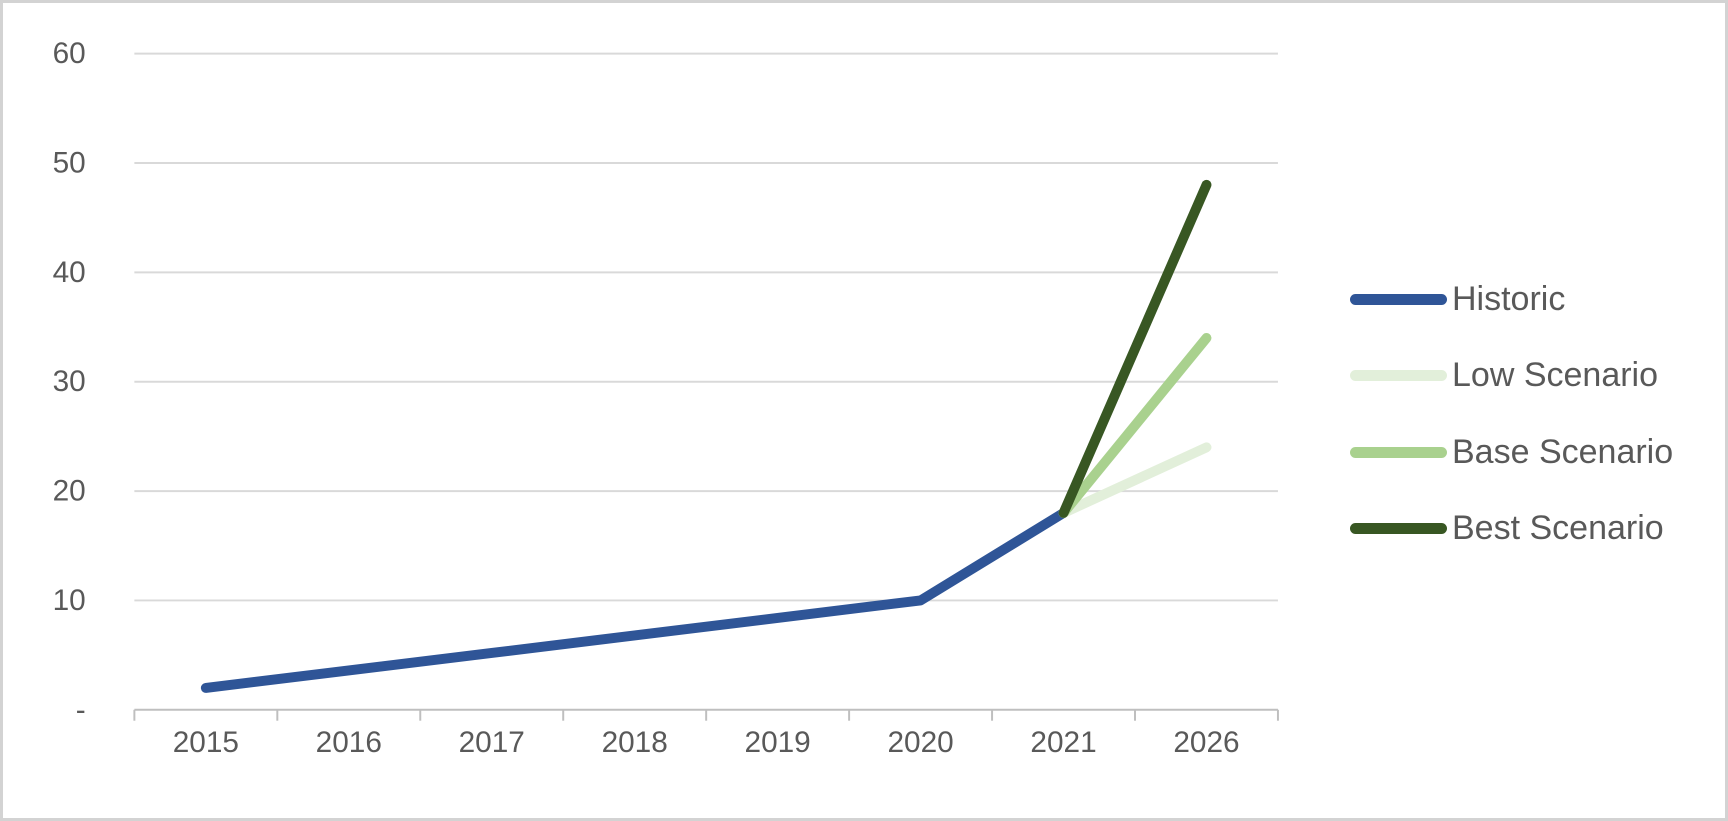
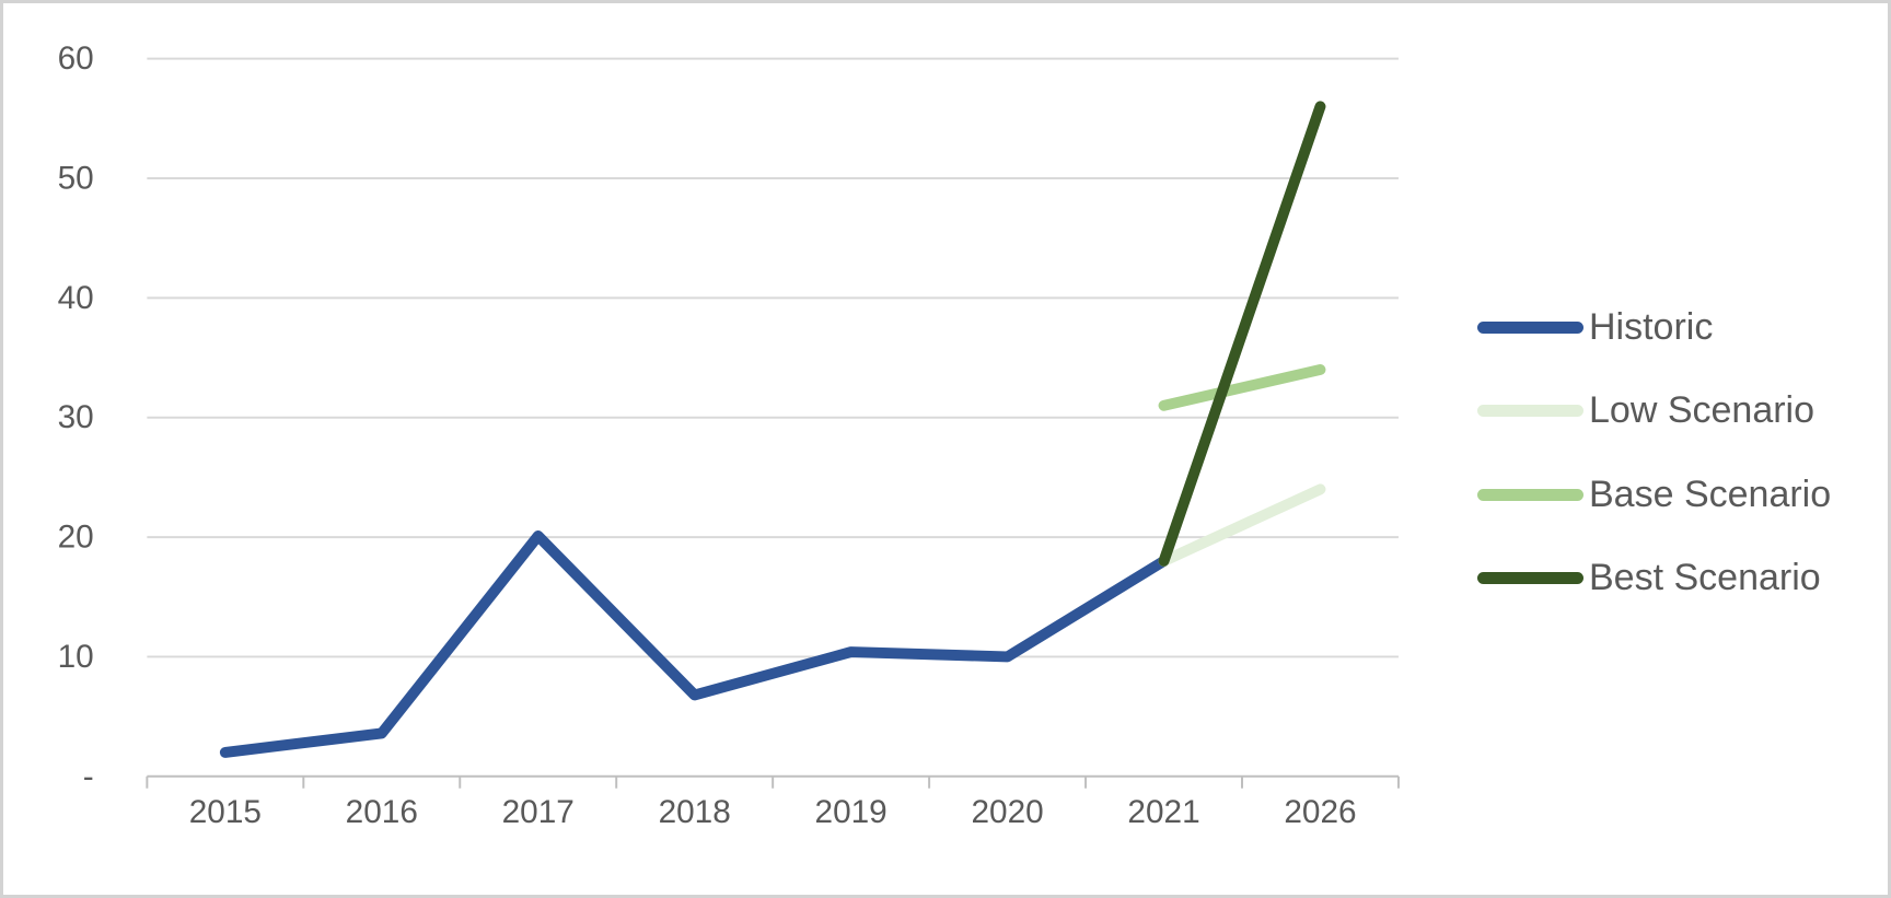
Historic/2017: 5.2 -> 20.1
Historic/2019: 8.4 -> 10.4
Base Scenario/2021: 18 -> 31
Best Scenario/2026: 48 -> 56
